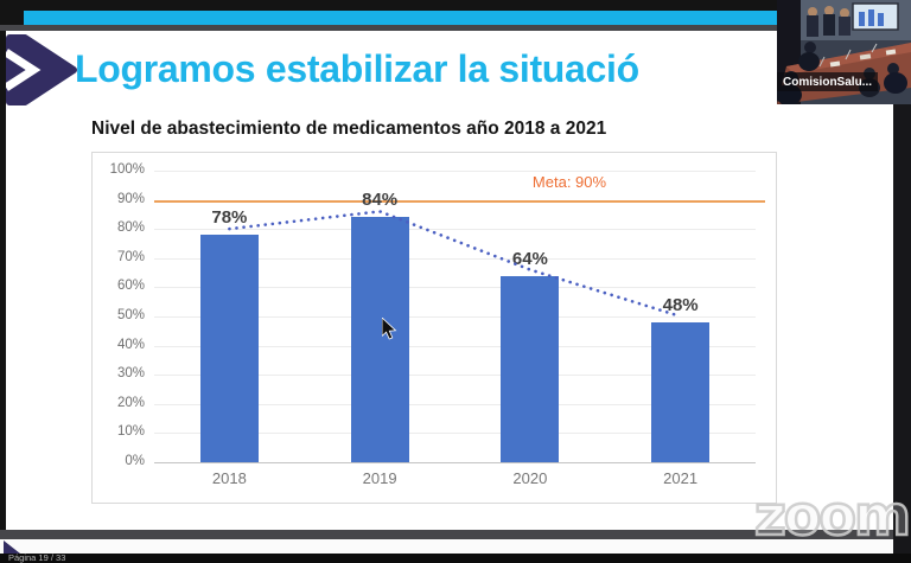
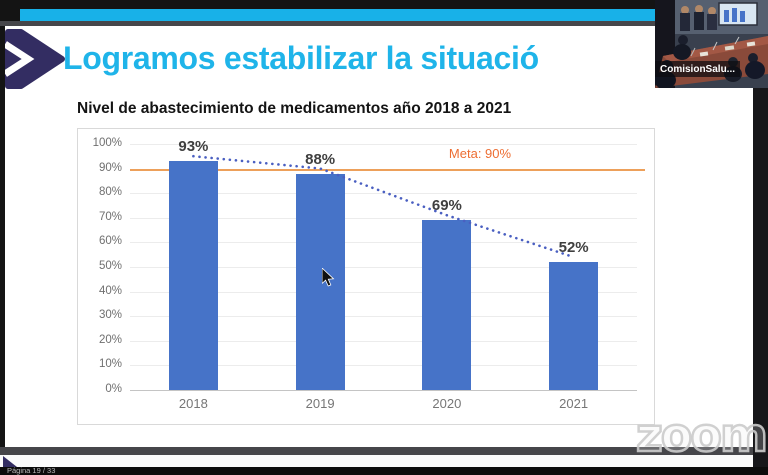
2018: 78% -> 93%
2019: 84% -> 88%
2020: 64% -> 69%
2021: 48% -> 52%
